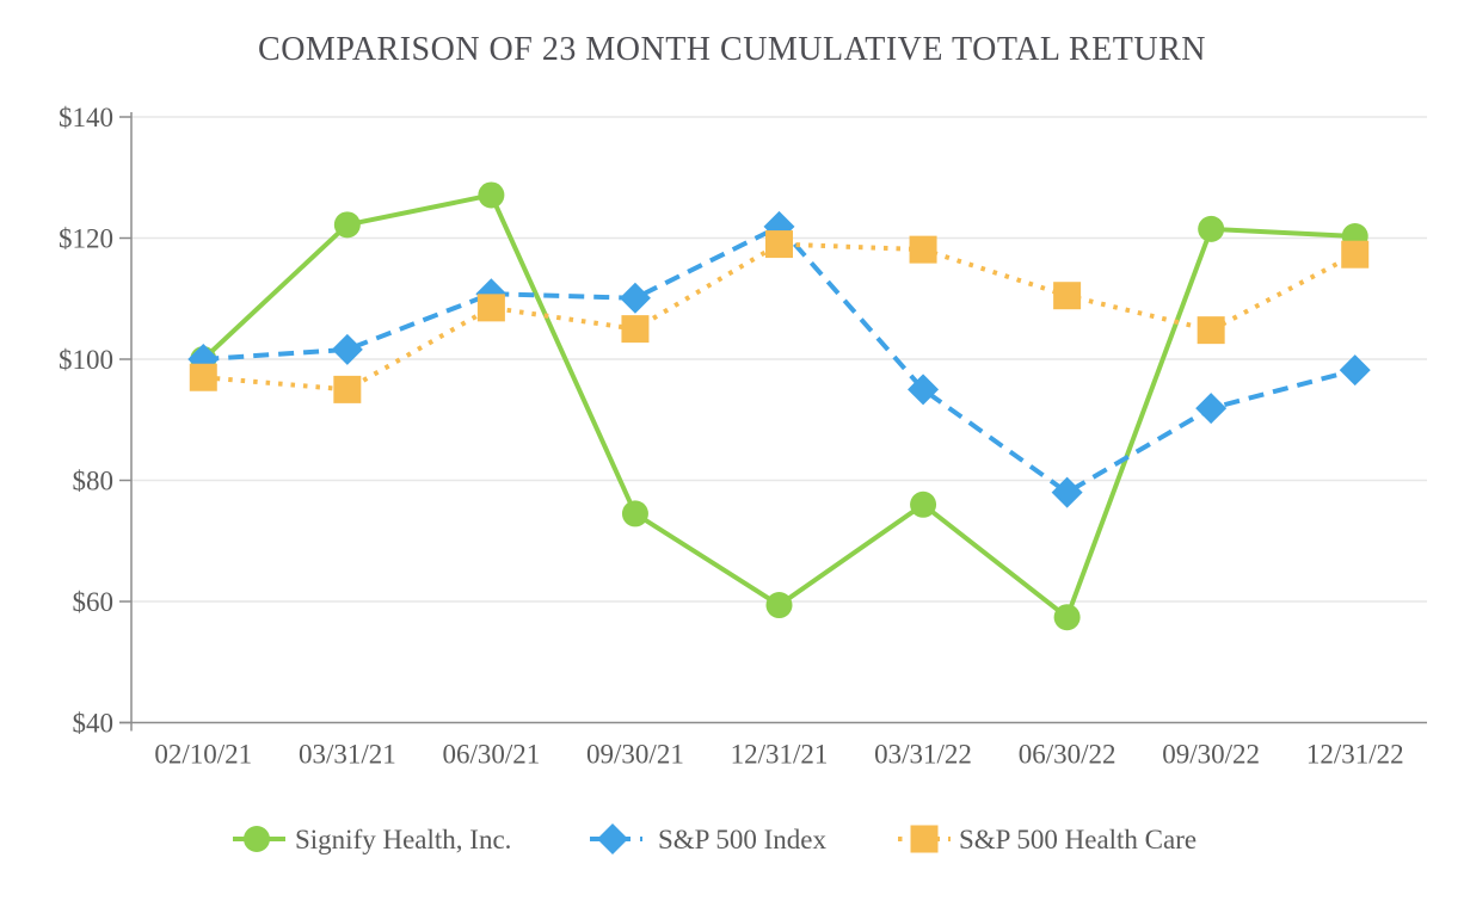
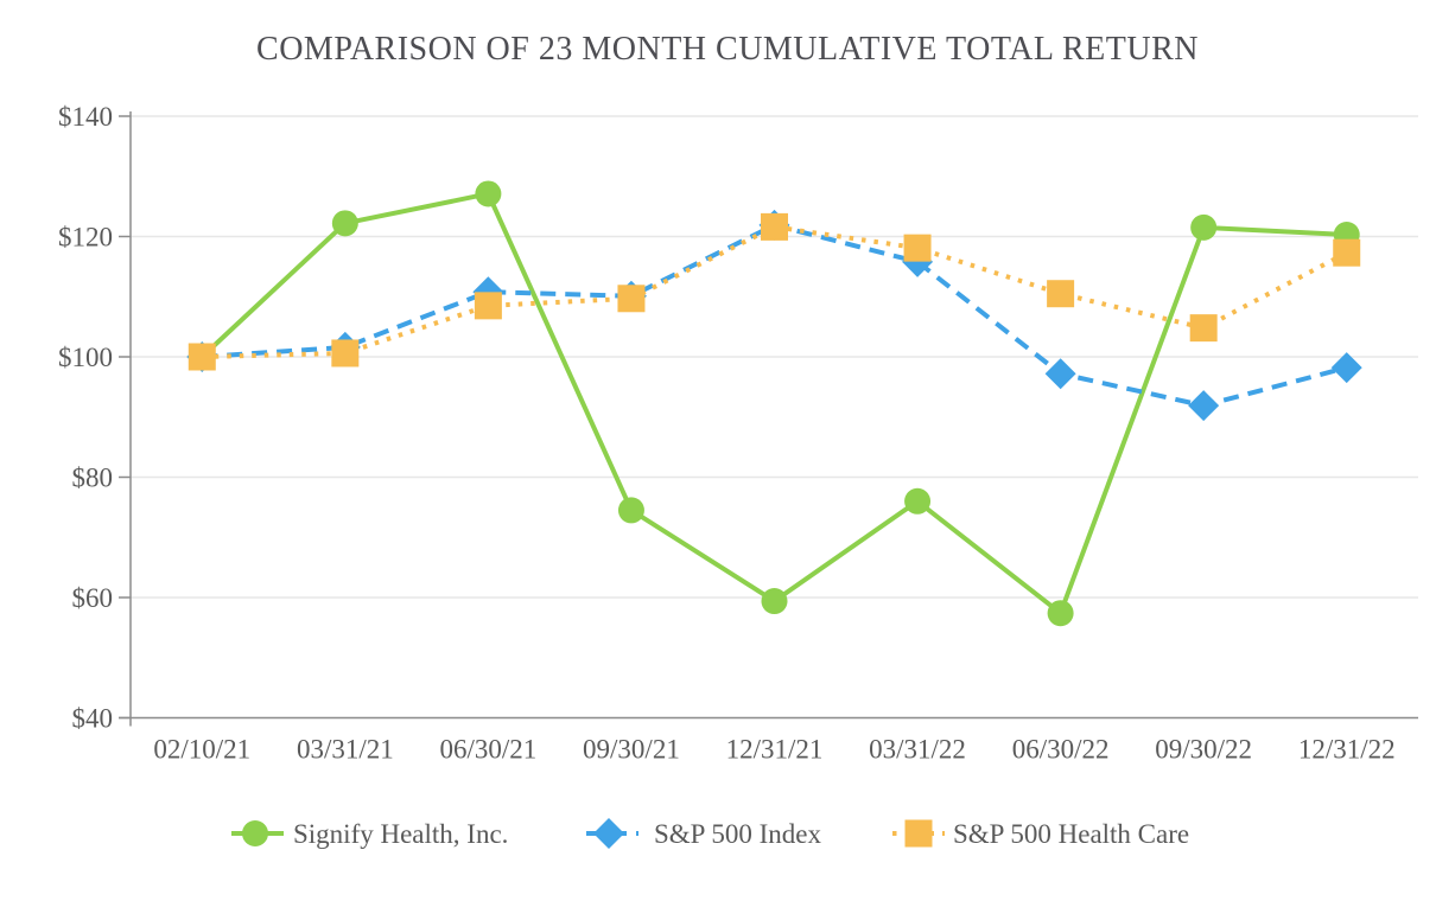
S&P 500 Health Care/02/10/21: $97 -> $100
S&P 500 Health Care/03/31/21: $95 -> $101
S&P 500 Health Care/09/30/21: $105 -> $110
S&P 500 Health Care/12/31/21: $119 -> $122
S&P 500 Index/03/31/22: $95 -> $116
S&P 500 Index/06/30/22: $78 -> $97
